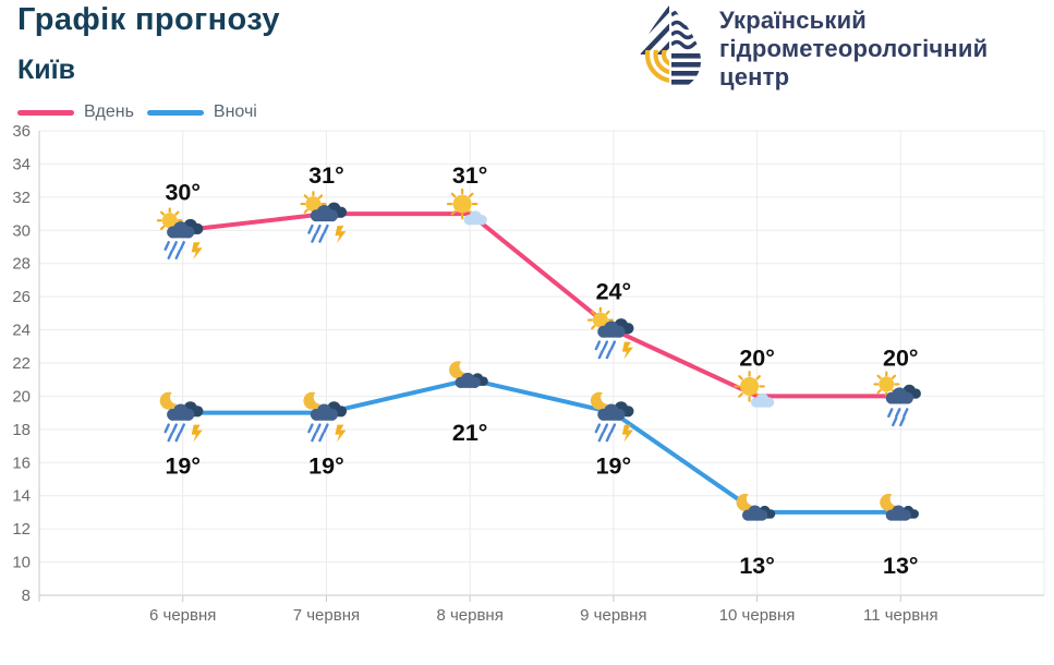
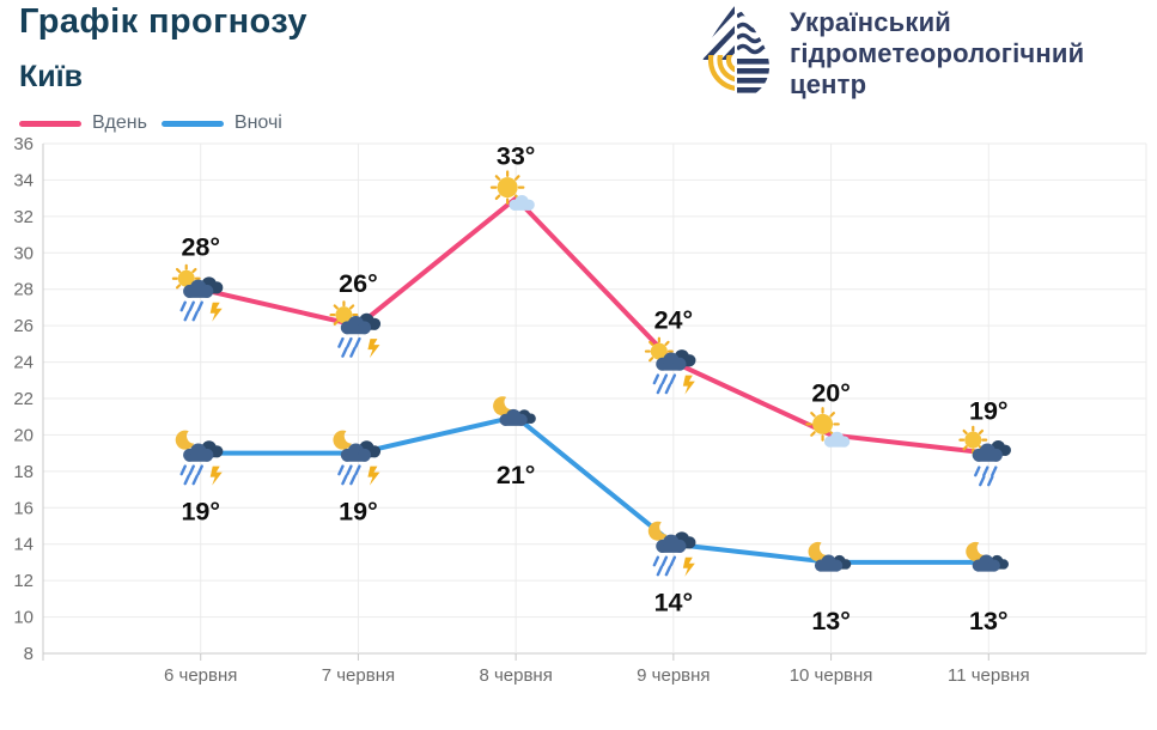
Вдень/6 червня: 30° -> 28°
Вдень/7 червня: 31° -> 26°
Вдень/8 червня: 31° -> 33°
Вночі/9 червня: 19° -> 14°
Вдень/11 червня: 20° -> 19°
